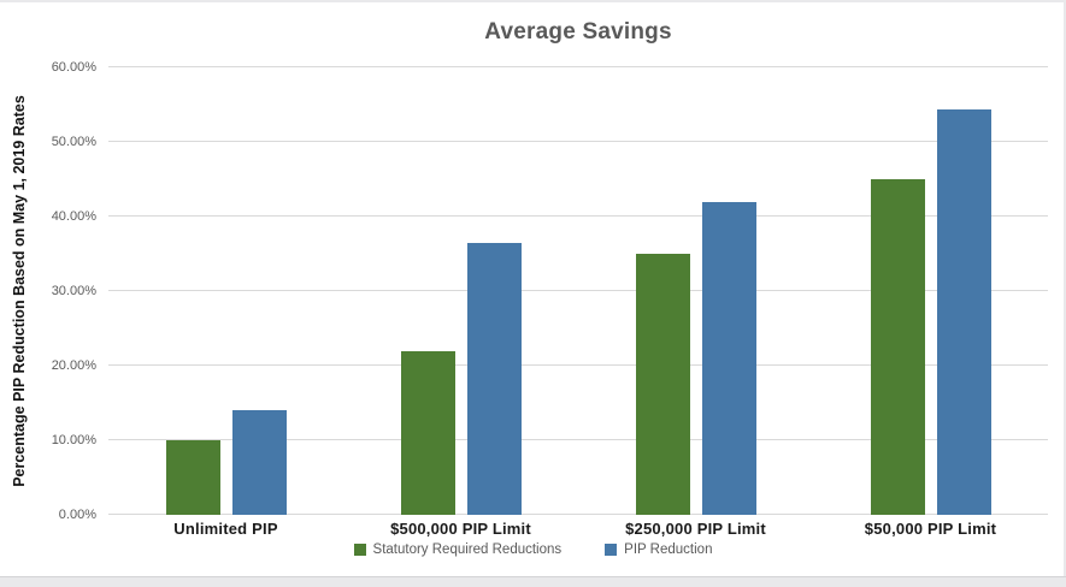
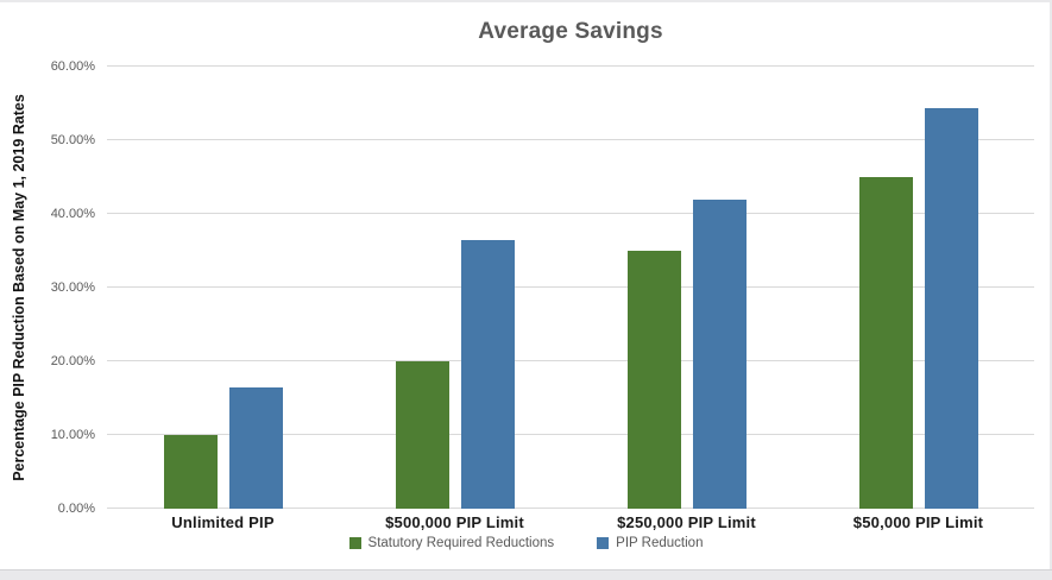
PIP Reduction/Unlimited PIP: 14% -> 16%
Statutory Required Reductions/$500,000 PIP Limit: 22% -> 20%
